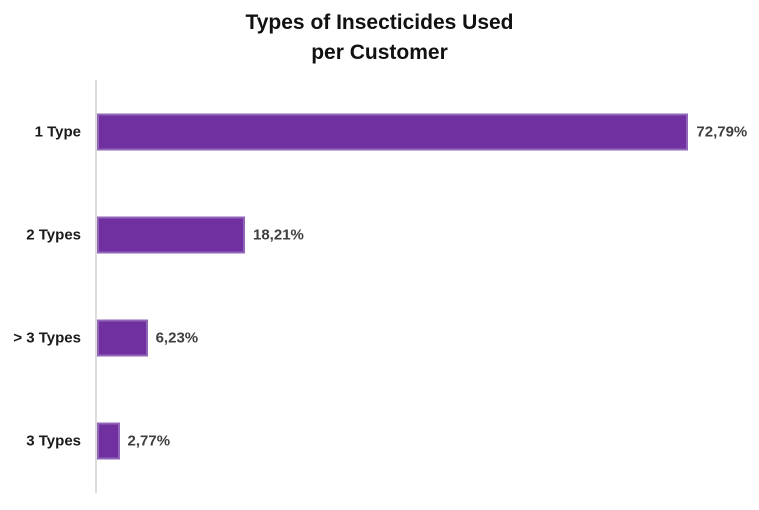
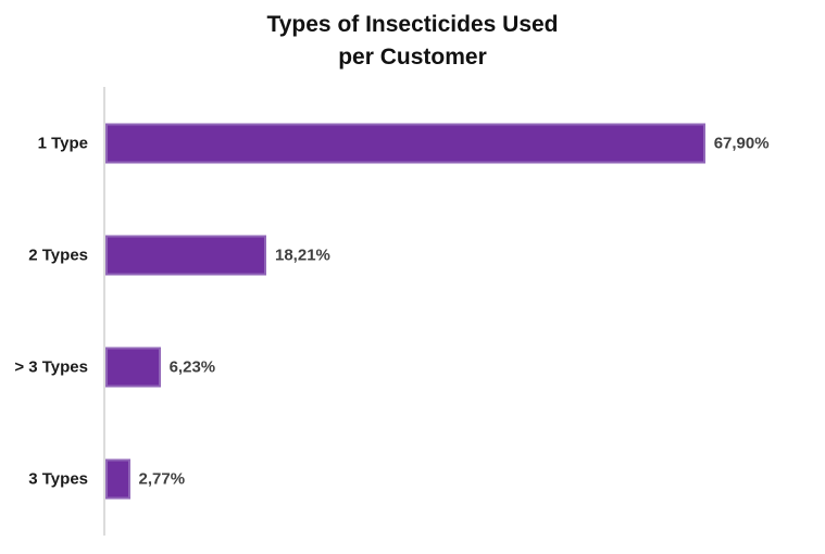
1 Type: 72,79% -> 67,90%
